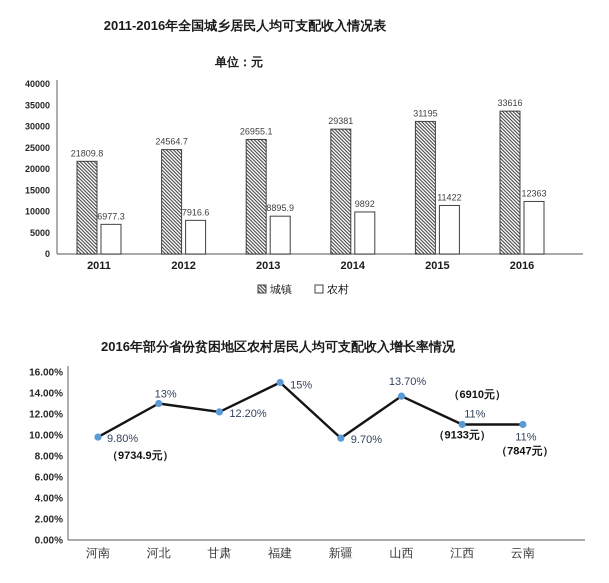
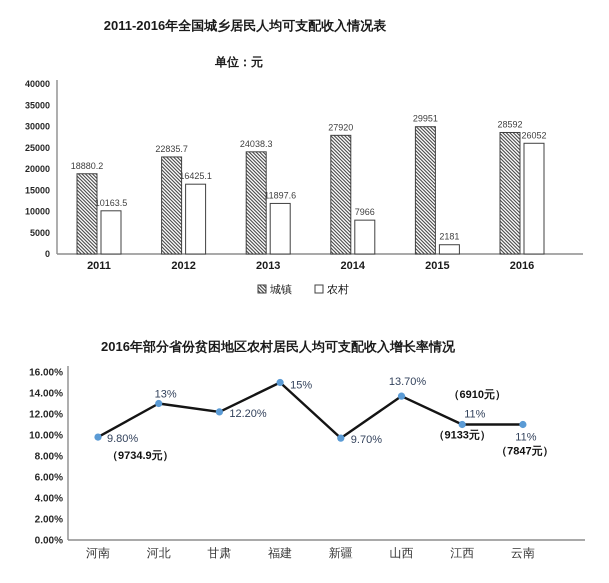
2011-2016年全国城乡居民人均可支配收入情况表/城镇/2011: 21809.8 -> 18880.2
2011-2016年全国城乡居民人均可支配收入情况表/农村/2011: 6977.3 -> 10163.5
2011-2016年全国城乡居民人均可支配收入情况表/城镇/2012: 24564.7 -> 22835.7
2011-2016年全国城乡居民人均可支配收入情况表/农村/2012: 7916.6 -> 16425.1
2011-2016年全国城乡居民人均可支配收入情况表/城镇/2013: 26955.1 -> 24038.3
2011-2016年全国城乡居民人均可支配收入情况表/农村/2013: 8895.9 -> 11897.6
2011-2016年全国城乡居民人均可支配收入情况表/城镇/2014: 29381 -> 27920
2011-2016年全国城乡居民人均可支配收入情况表/农村/2014: 9892 -> 7966
2011-2016年全国城乡居民人均可支配收入情况表/城镇/2015: 31195 -> 29951
2011-2016年全国城乡居民人均可支配收入情况表/农村/2015: 11422 -> 2181
2011-2016年全国城乡居民人均可支配收入情况表/城镇/2016: 33616 -> 28592
2011-2016年全国城乡居民人均可支配收入情况表/农村/2016: 12363 -> 26052
